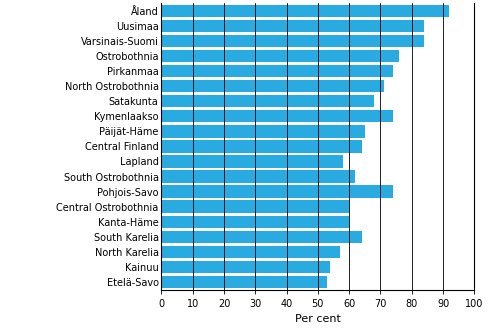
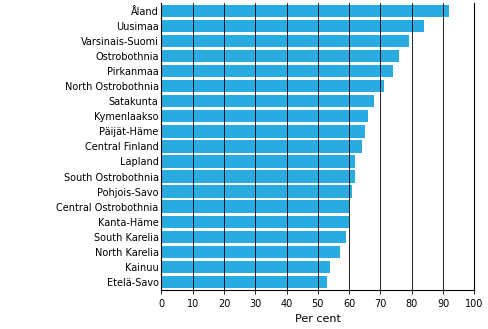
Varsinais-Suomi: 84 -> 79
Kymenlaakso: 74 -> 66
Lapland: 58 -> 62
Pohjois-Savo: 74 -> 61
South Karelia: 64 -> 59
